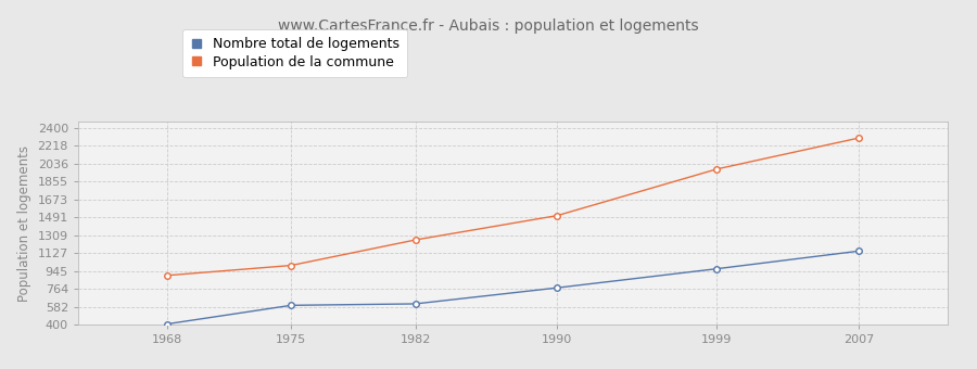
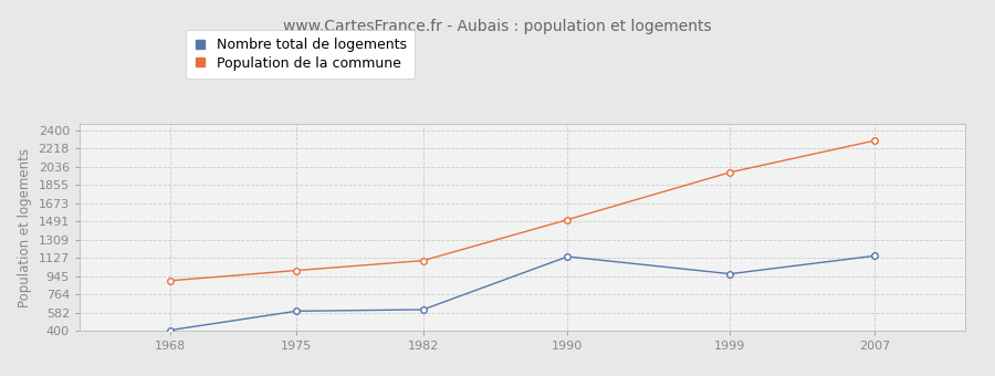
Population de la commune/1982: 1260 -> 1100
Nombre total de logements/1990: 780 -> 1140
